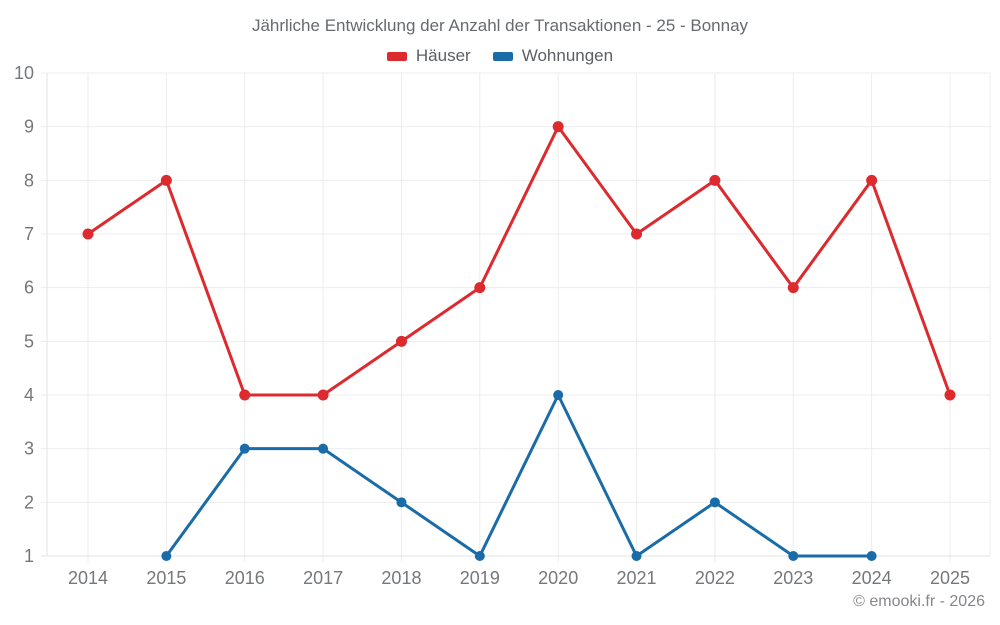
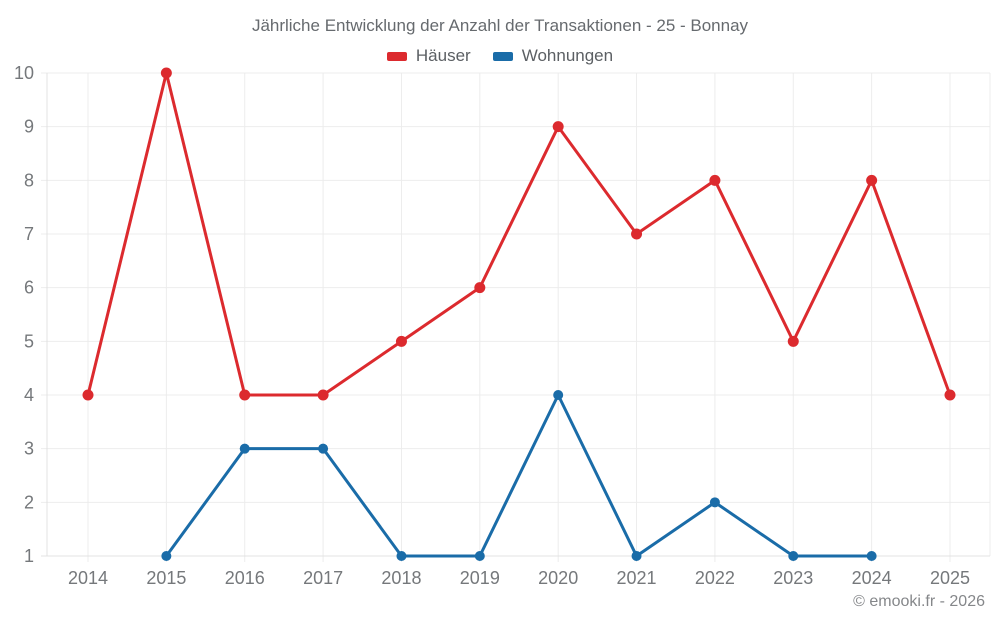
Häuser/2014: 7 -> 4
Häuser/2015: 8 -> 10
Wohnungen/2018: 2 -> 1
Häuser/2023: 6 -> 5
